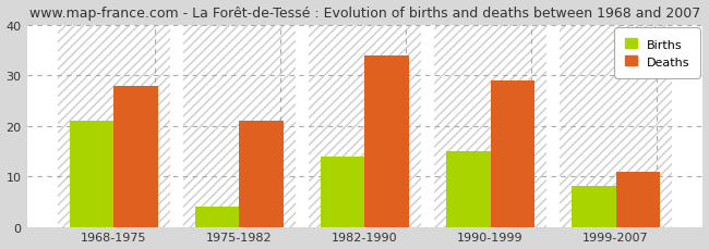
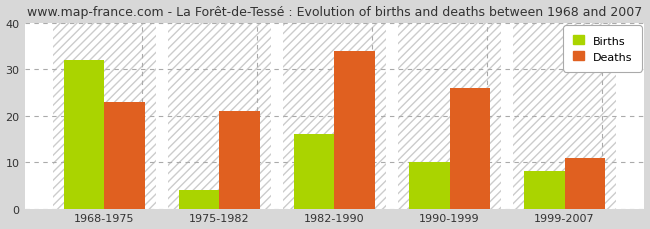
Births/1968-1975: 21 -> 32
Deaths/1968-1975: 28 -> 23
Births/1982-1990: 14 -> 16
Births/1990-1999: 15 -> 10
Deaths/1990-1999: 29 -> 26
